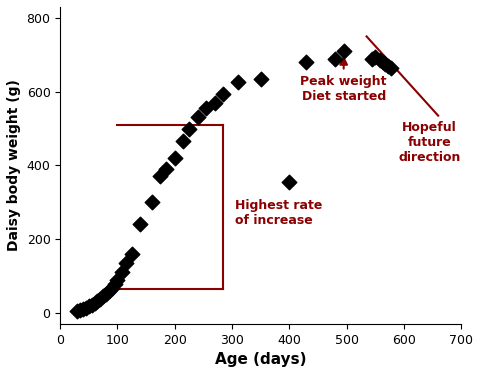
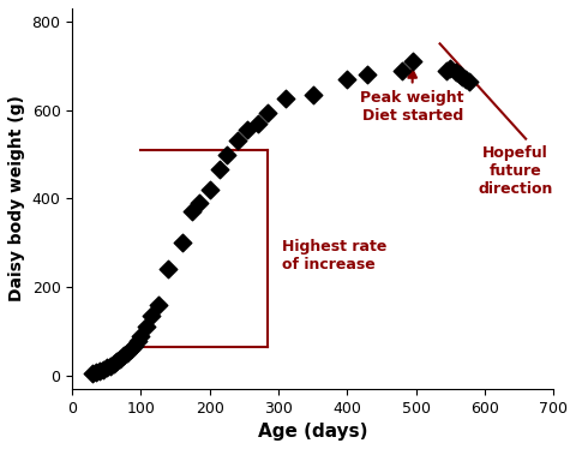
400: 355 -> 670
